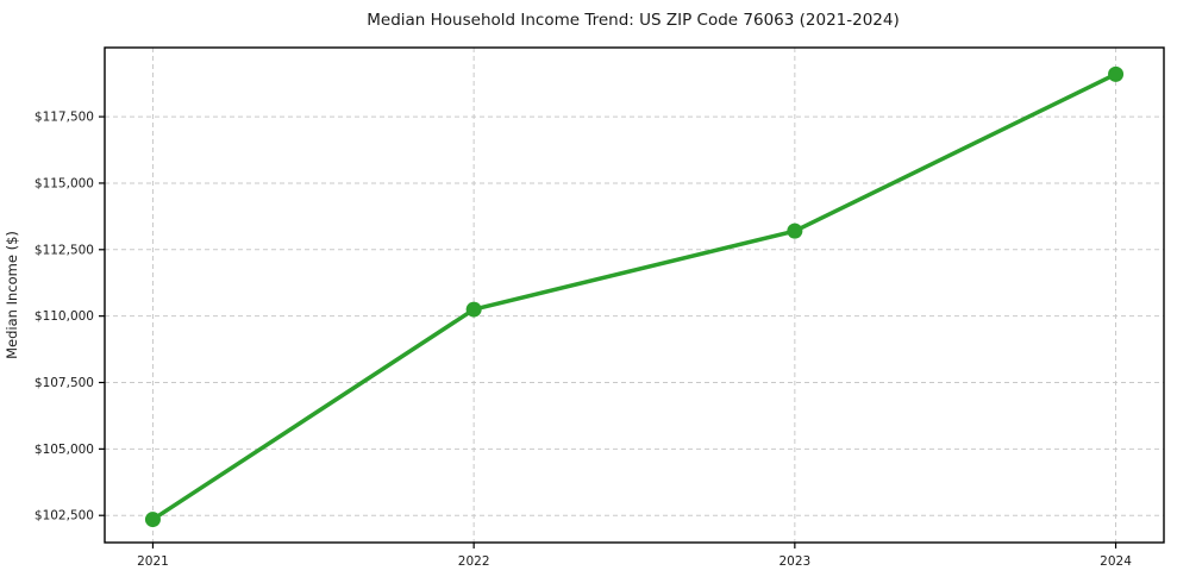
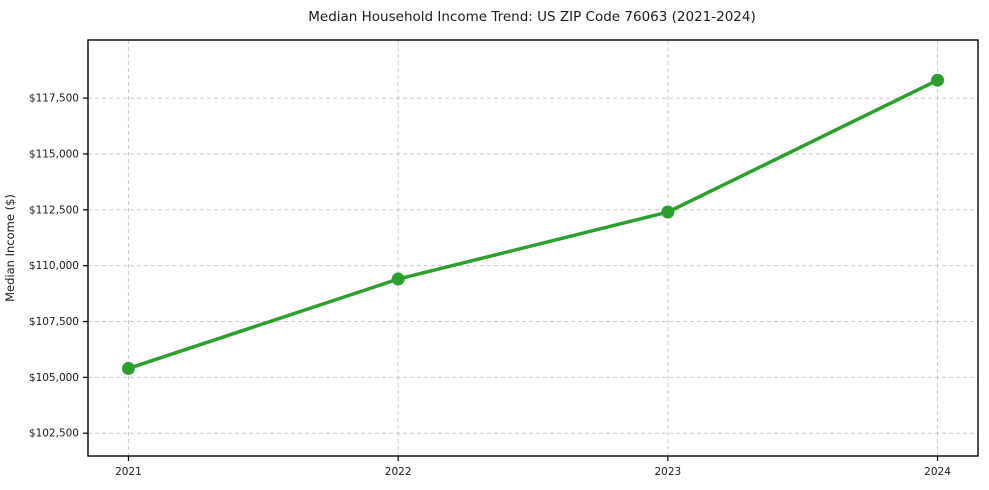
2021: $102400 -> $105400
2022: $110200 -> $109400
2023: $113200 -> $112400
2024: $119100 -> $118300
